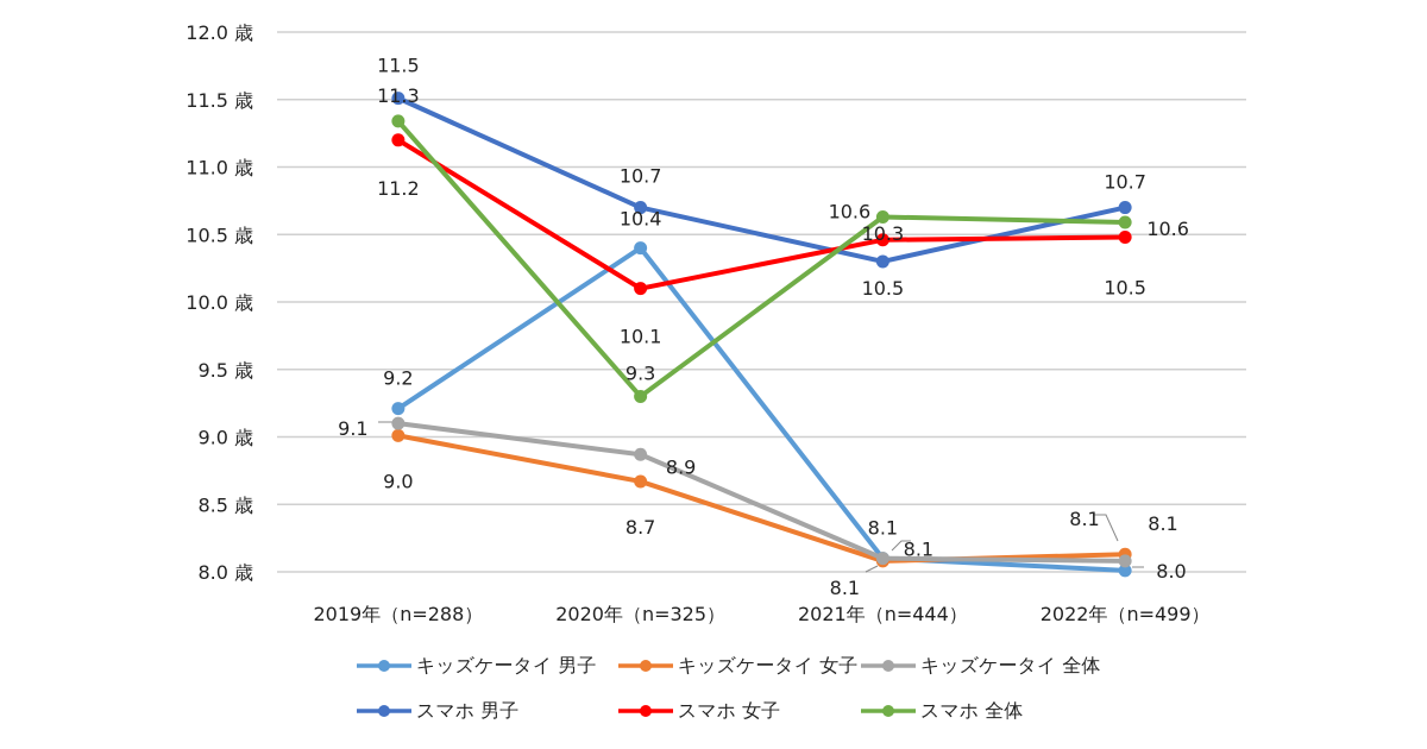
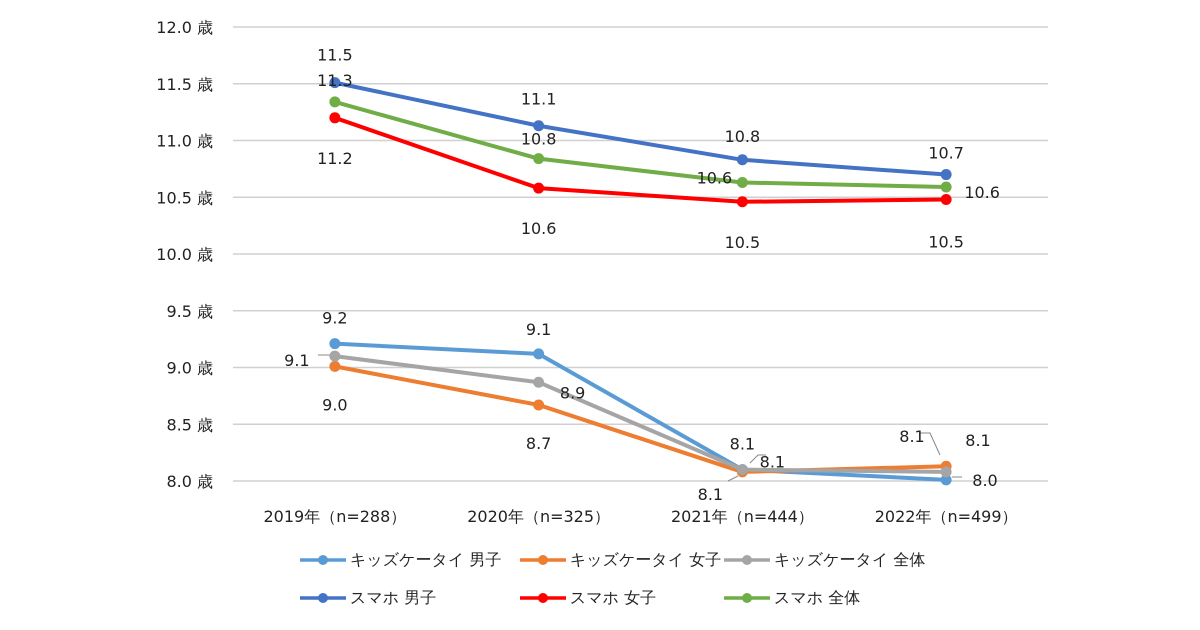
キッズケータイ 男子/2020年（n=325）: 10.4 -> 9.1
スマホ 男子/2020年（n=325）: 10.7 -> 11.1
スマホ 女子/2020年（n=325）: 10.1 -> 10.6
スマホ 全体/2020年（n=325）: 9.3 -> 10.8
スマホ 男子/2021年（n=444）: 10.3 -> 10.8
